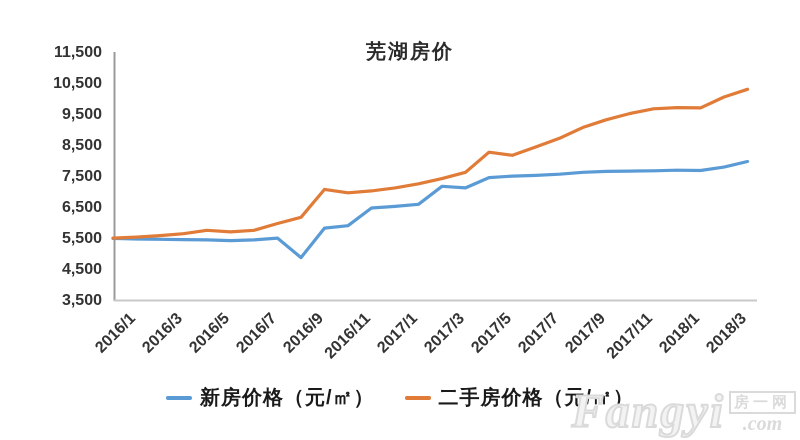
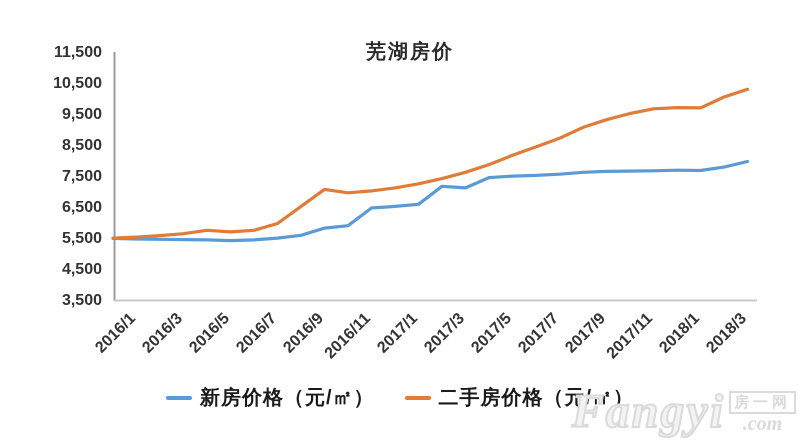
新房价格（元/㎡）/2016/9: 4900 -> 5600
二手房价格（元/㎡）/2016/9: 6200 -> 6600
二手房价格（元/㎡）/2017/5: 8300 -> 7900
